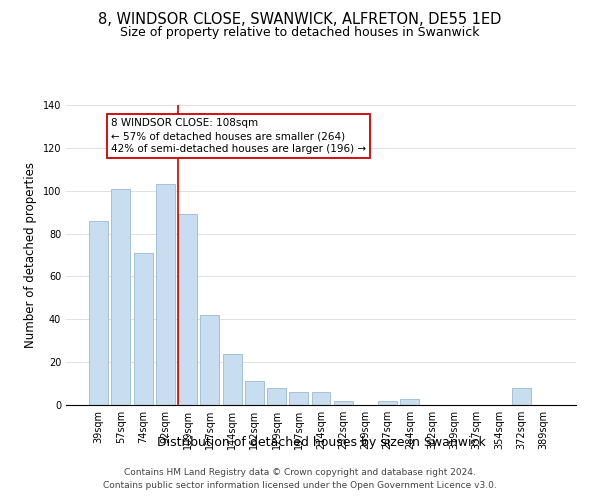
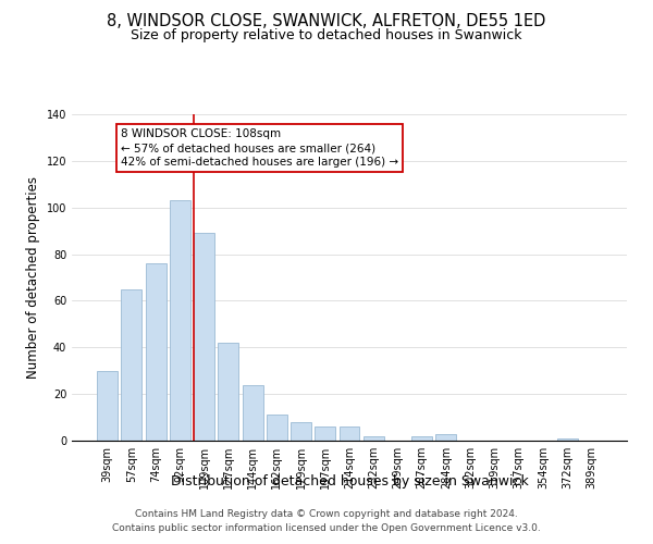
39sqm: 86 -> 30
57sqm: 101 -> 65
74sqm: 71 -> 76
372sqm: 8 -> 1
